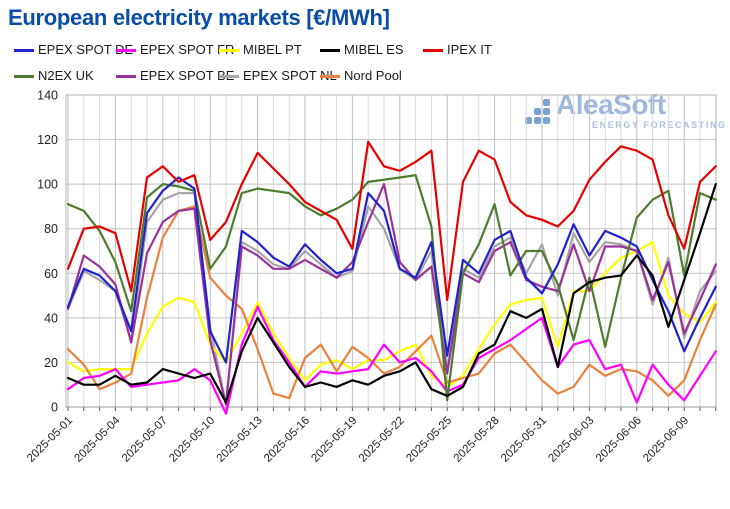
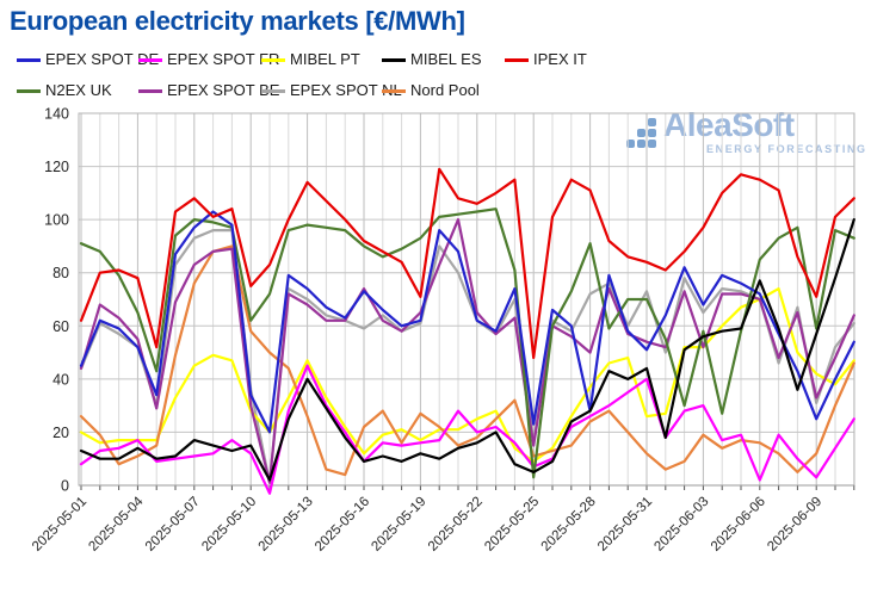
EPEX SPOT BE/2025-05-16: 66 -> 74
EPEX SPOT NL/2025-05-16: 70 -> 59
EPEX SPOT DE/2025-05-28: 75 -> 28
EPEX SPOT BE/2025-05-28: 70 -> 50
MIBEL PT/2025-05-31: 49 -> 26
IPEX IT/2025-06-03: 102 -> 97
MIBEL ES/2025-06-06: 68 -> 77
